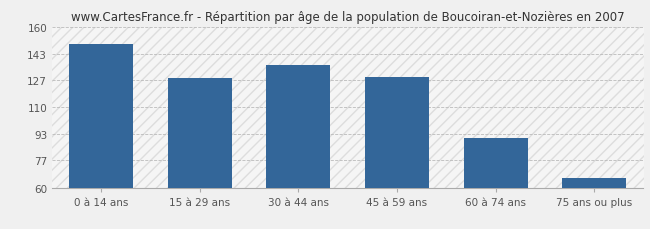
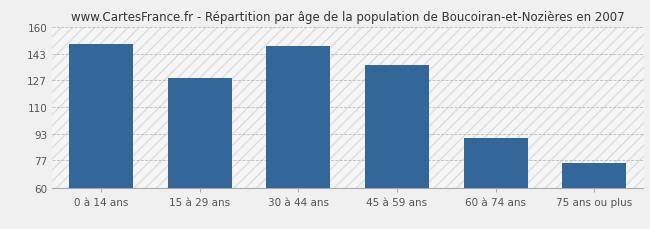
30 à 44 ans: 136 -> 148
45 à 59 ans: 129 -> 136
75 ans ou plus: 66 -> 75
